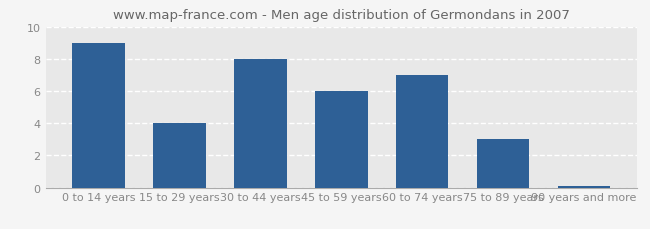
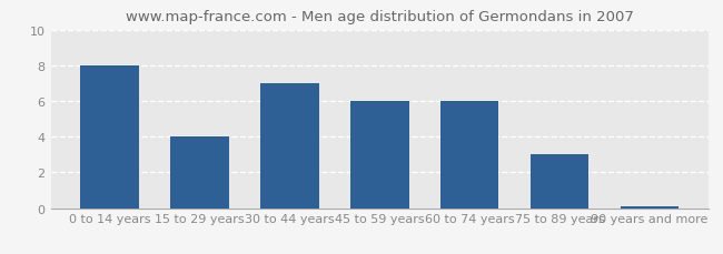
0 to 14 years: 9.0 -> 8.0
30 to 44 years: 8.0 -> 7.0
60 to 74 years: 7.0 -> 6.0
